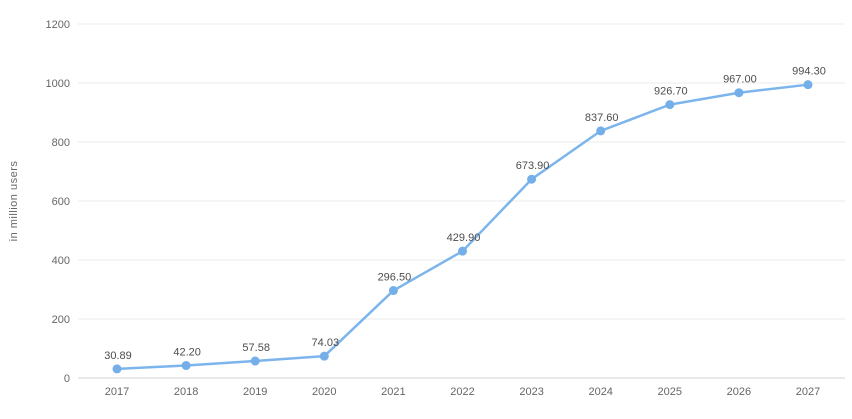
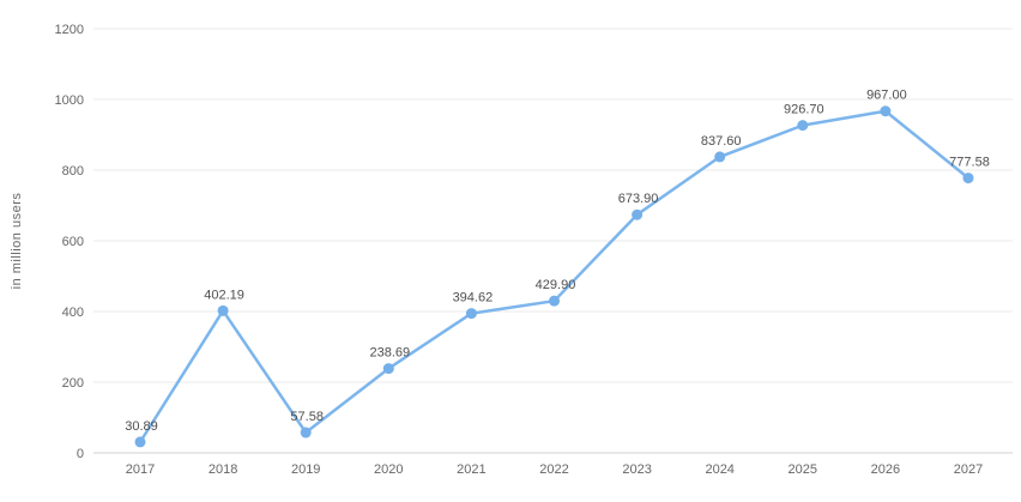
2018: 42.20 -> 402.19
2020: 74.03 -> 238.69
2021: 296.50 -> 394.62
2027: 994.30 -> 777.58
